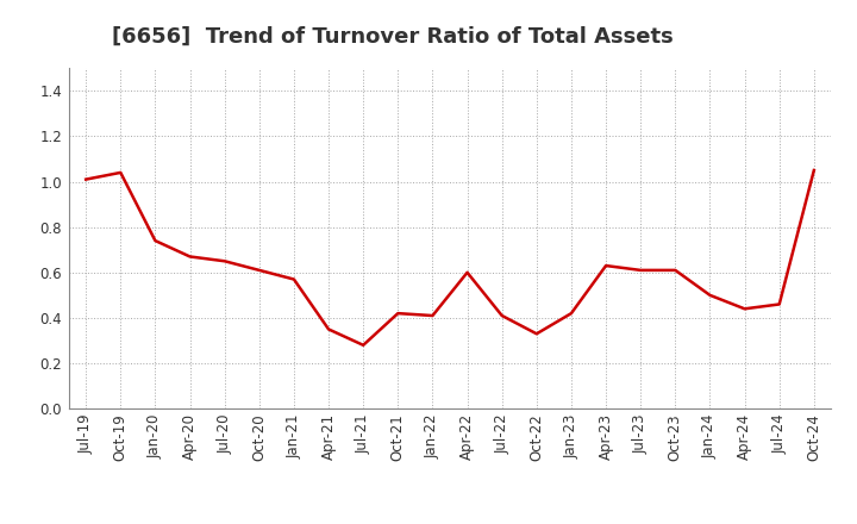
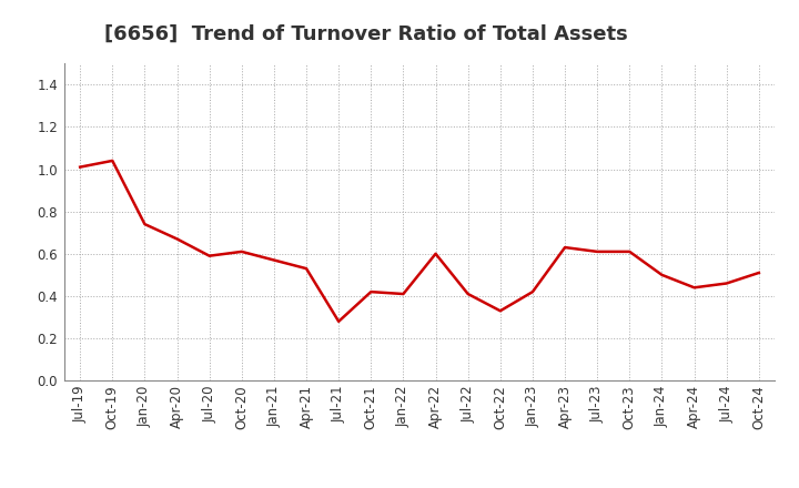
Jul-20: 0.65 -> 0.59
Apr-21: 0.35 -> 0.53
Oct-24: 1.05 -> 0.51
